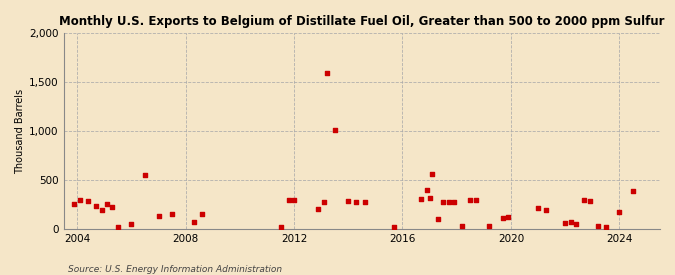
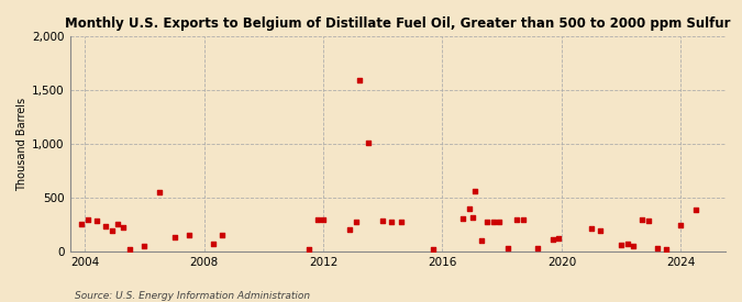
2024: 180 -> 240
